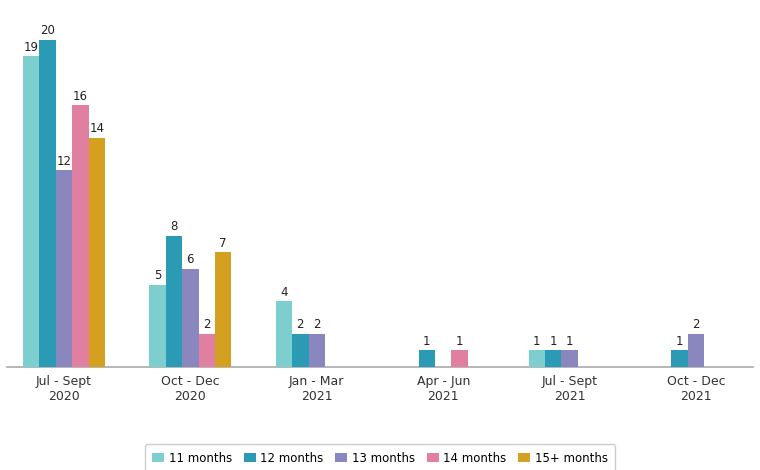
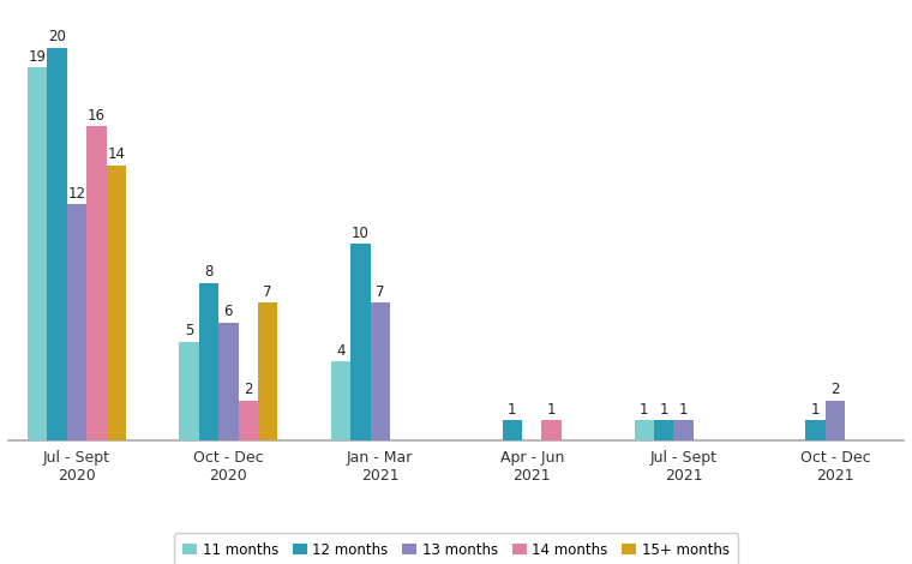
12 months/Jan - Mar 2021: 2 -> 10
13 months/Jan - Mar 2021: 2 -> 7
